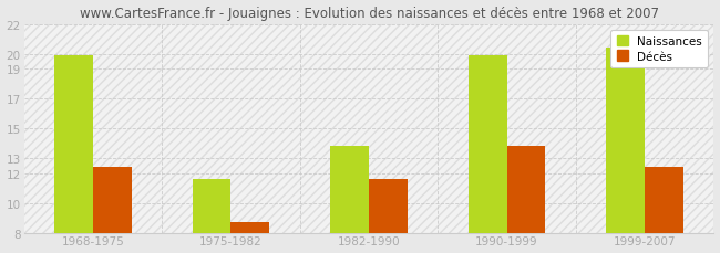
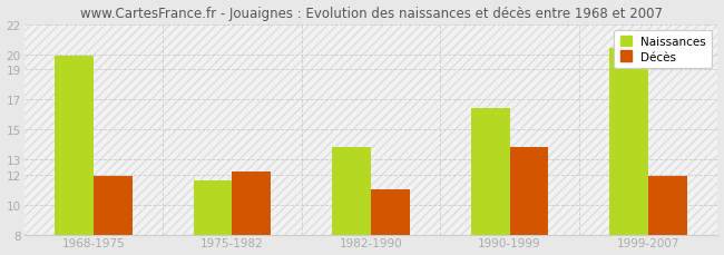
Décès/1968-1975: 12.4 -> 11.9
Décès/1975-1982: 8.8 -> 12.2
Décès/1982-1990: 11.6 -> 11.0
Naissances/1990-1999: 19.9 -> 16.4
Décès/1999-2007: 12.4 -> 11.9
